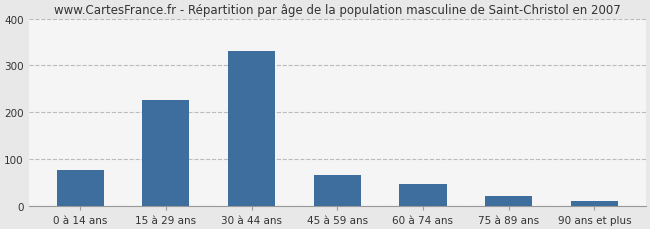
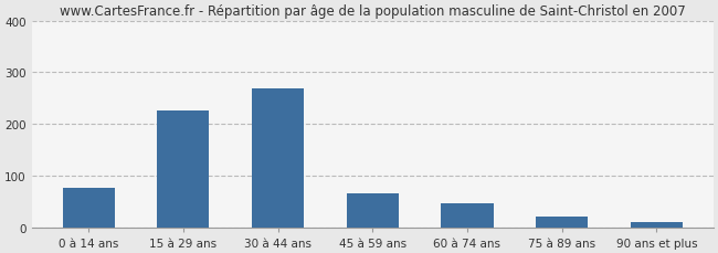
30 à 44 ans: 332 -> 270
